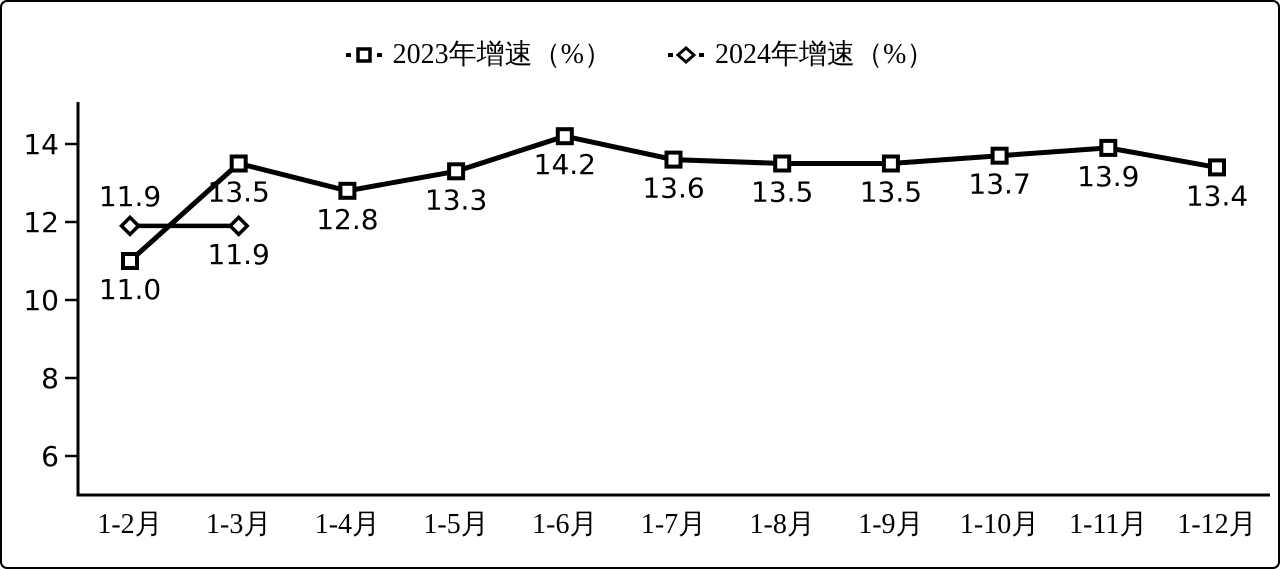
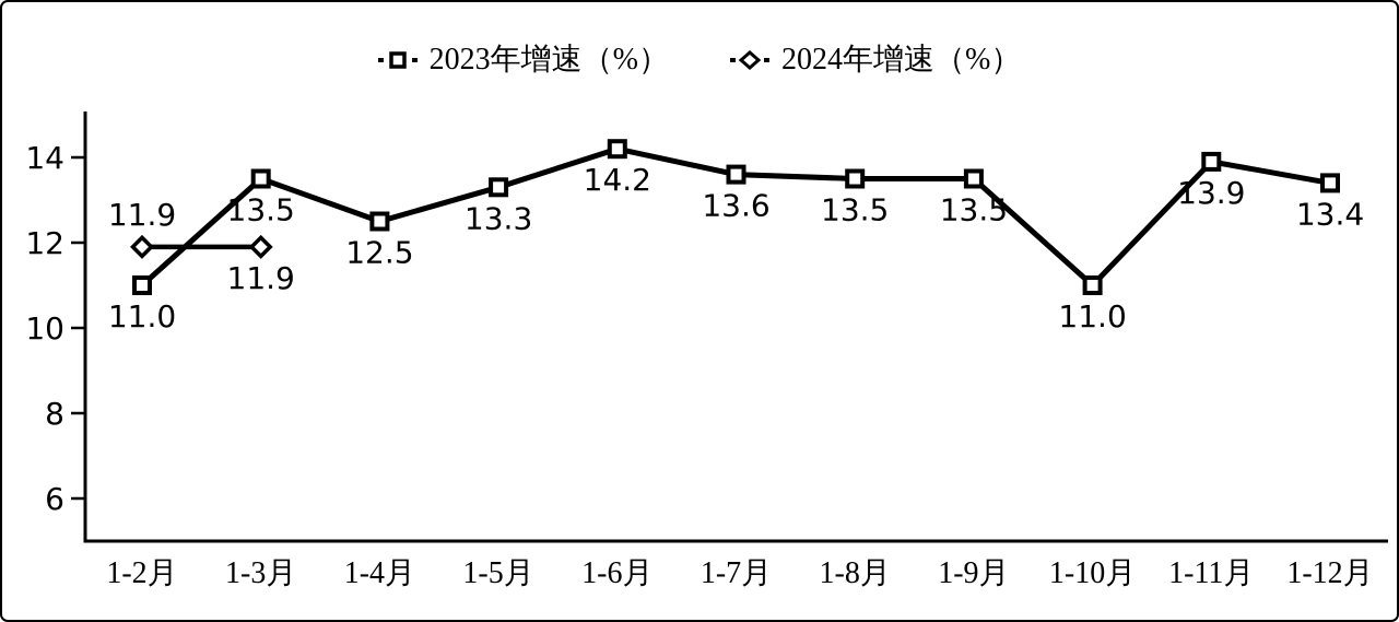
2023年增速（%）/1-4月: 12.8 -> 12.5
2023年增速（%）/1-10月: 13.7 -> 11.0
